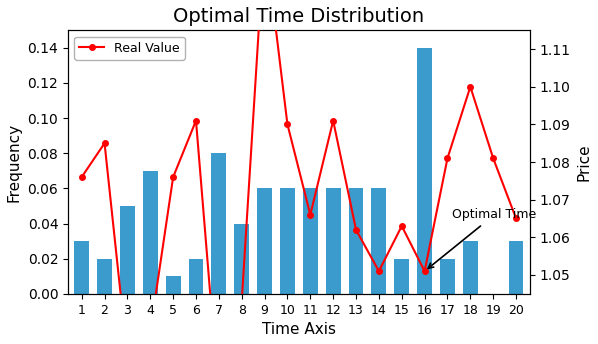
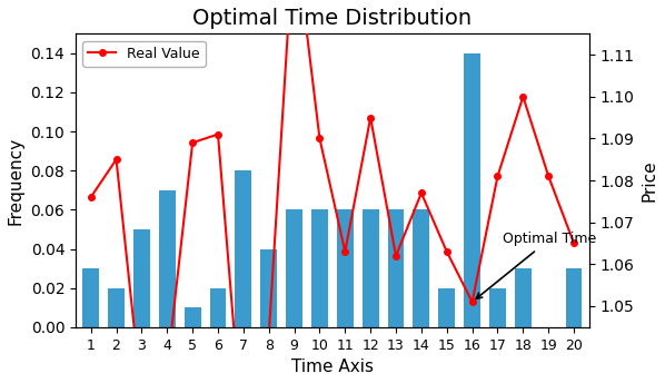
Real Value/5: 1.076 -> 1.089
Real Value/11: 1.066 -> 1.063
Real Value/12: 1.091 -> 1.095
Real Value/14: 1.051 -> 1.077
